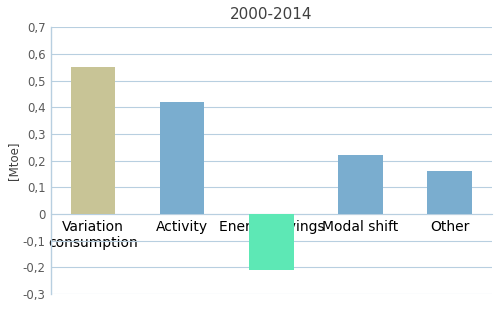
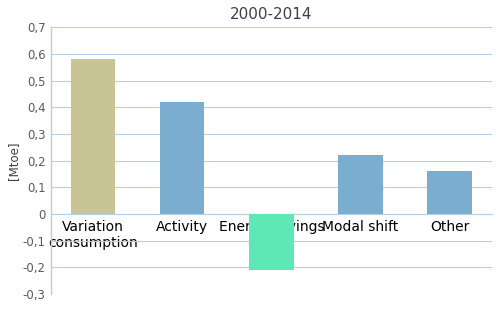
Variation consumption: 0,55 -> 0,58
